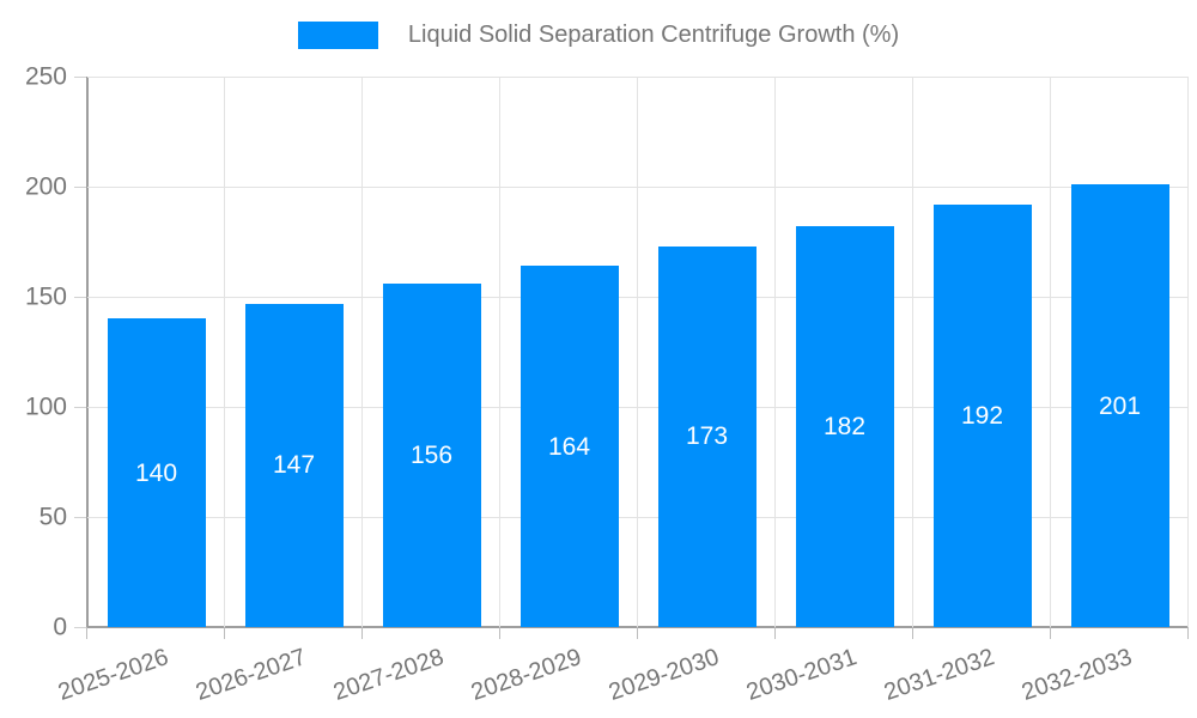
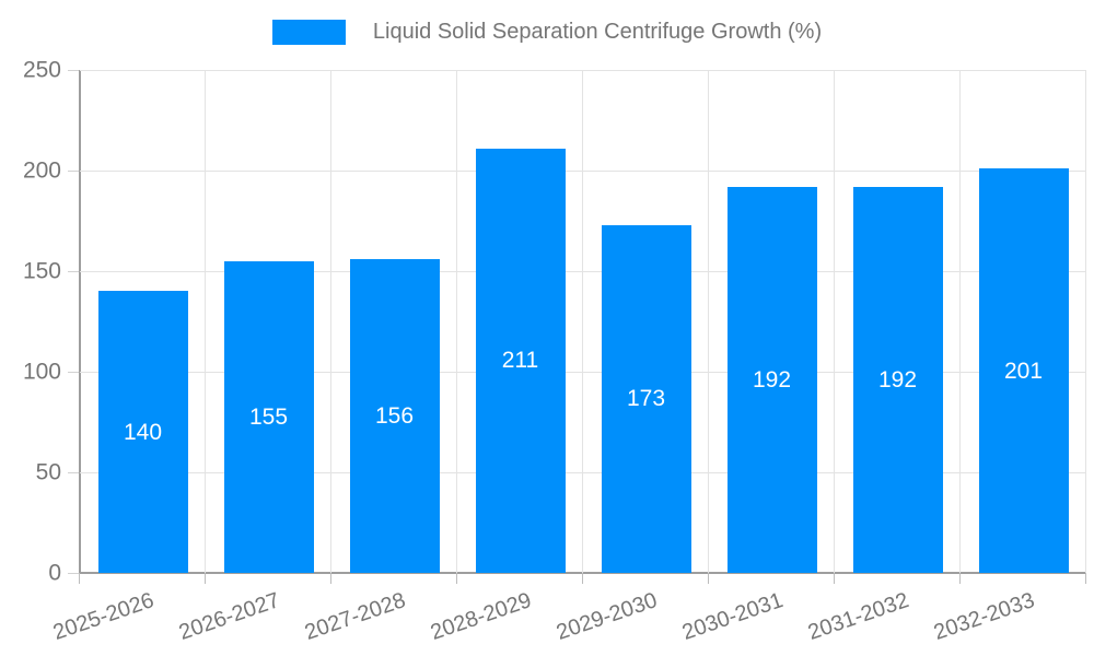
2026-2027: 147 -> 155
2028-2029: 164 -> 211
2030-2031: 182 -> 192
